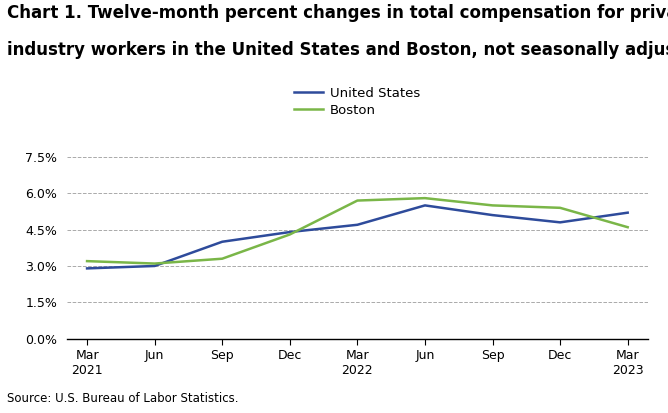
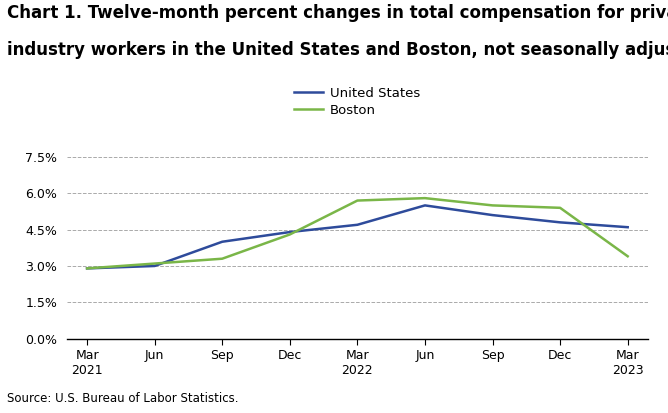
Boston/Mar 2021: 3.2% -> 2.9%
United States/Mar 2023: 5.2% -> 4.6%
Boston/Mar 2023: 4.6% -> 3.4%
